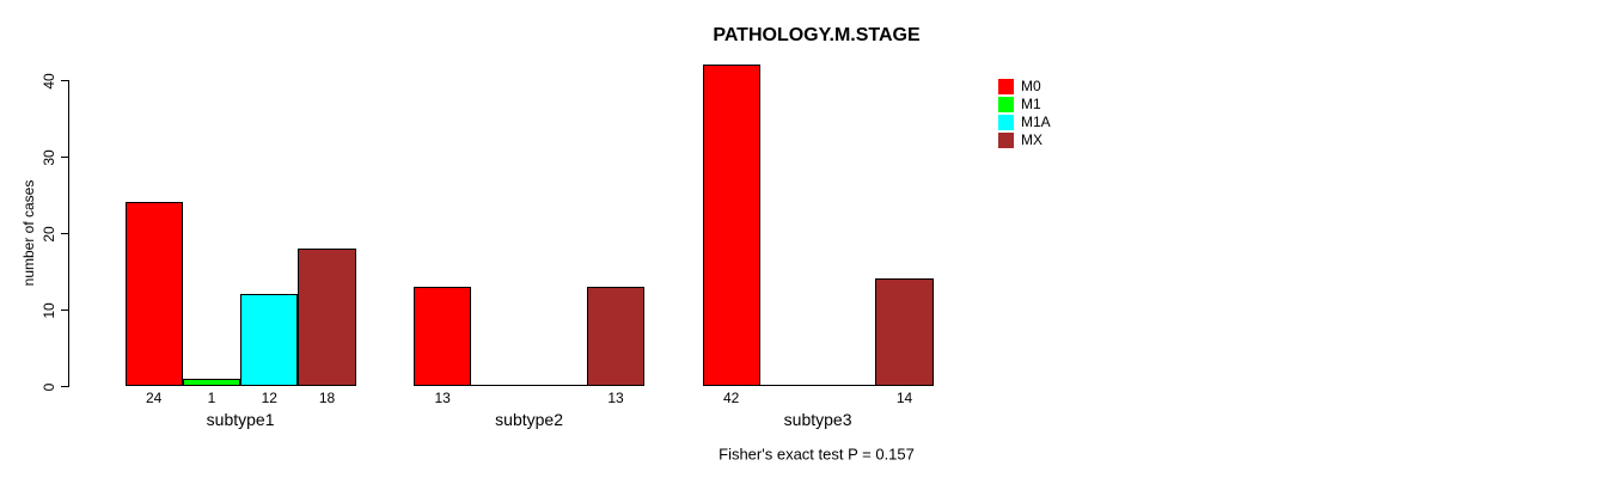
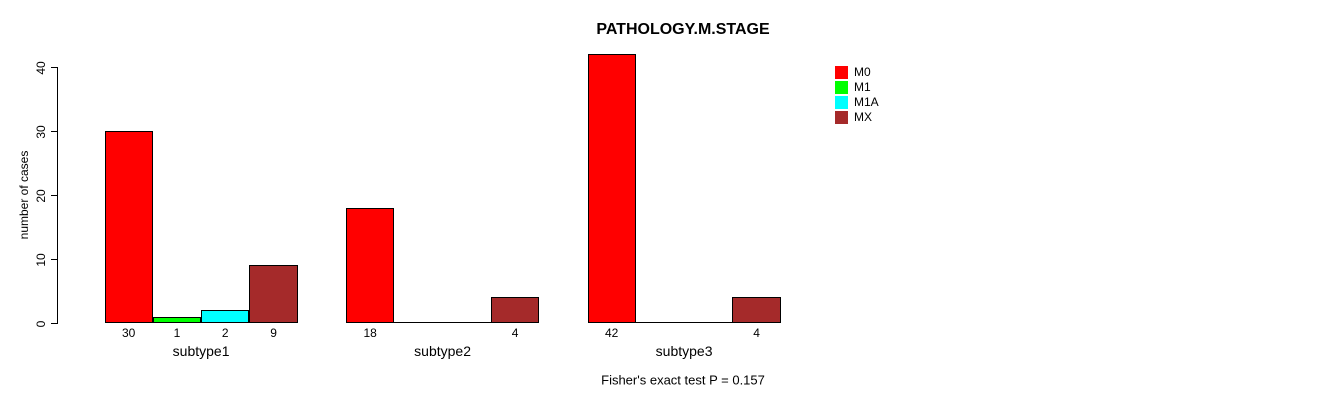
M0/subtype1: 24 -> 30
M1A/subtype1: 12 -> 2
MX/subtype1: 18 -> 9
M0/subtype2: 13 -> 18
MX/subtype2: 13 -> 4
MX/subtype3: 14 -> 4
